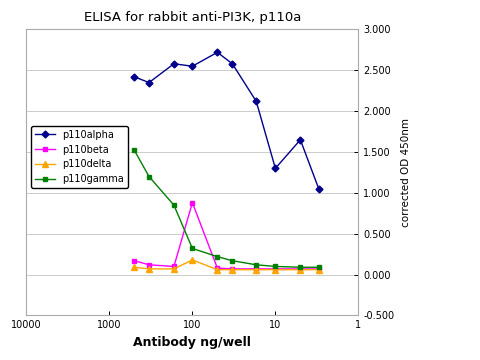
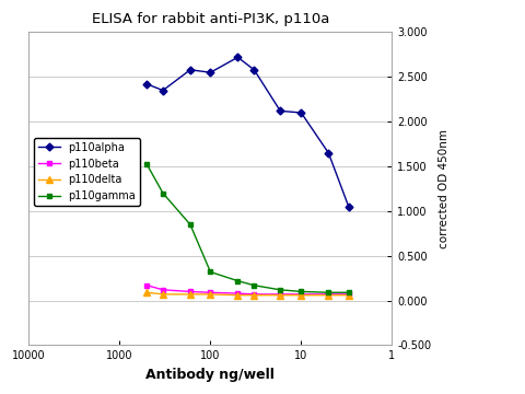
p110beta/100: 0.88 -> 0.09
p110delta/100: 0.18 -> 0.07
p110alpha/10: 1.30 -> 2.10
